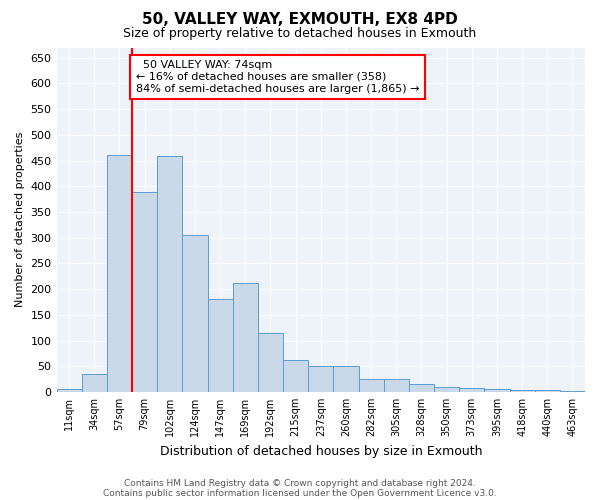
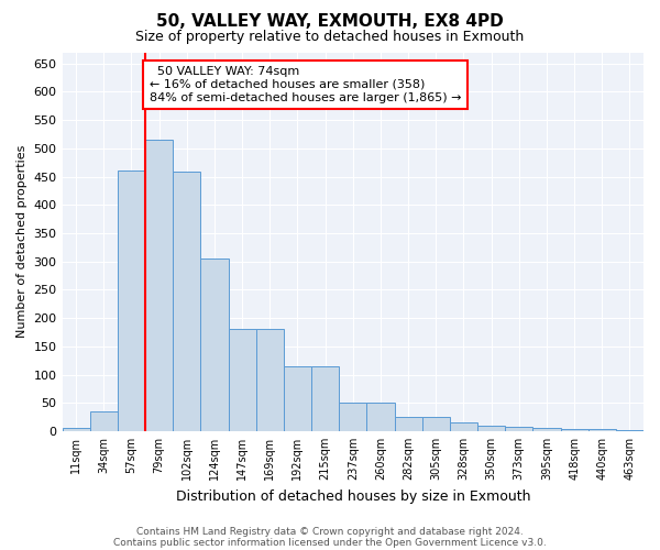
79sqm: 388 -> 515
169sqm: 212 -> 180
215sqm: 62 -> 115
